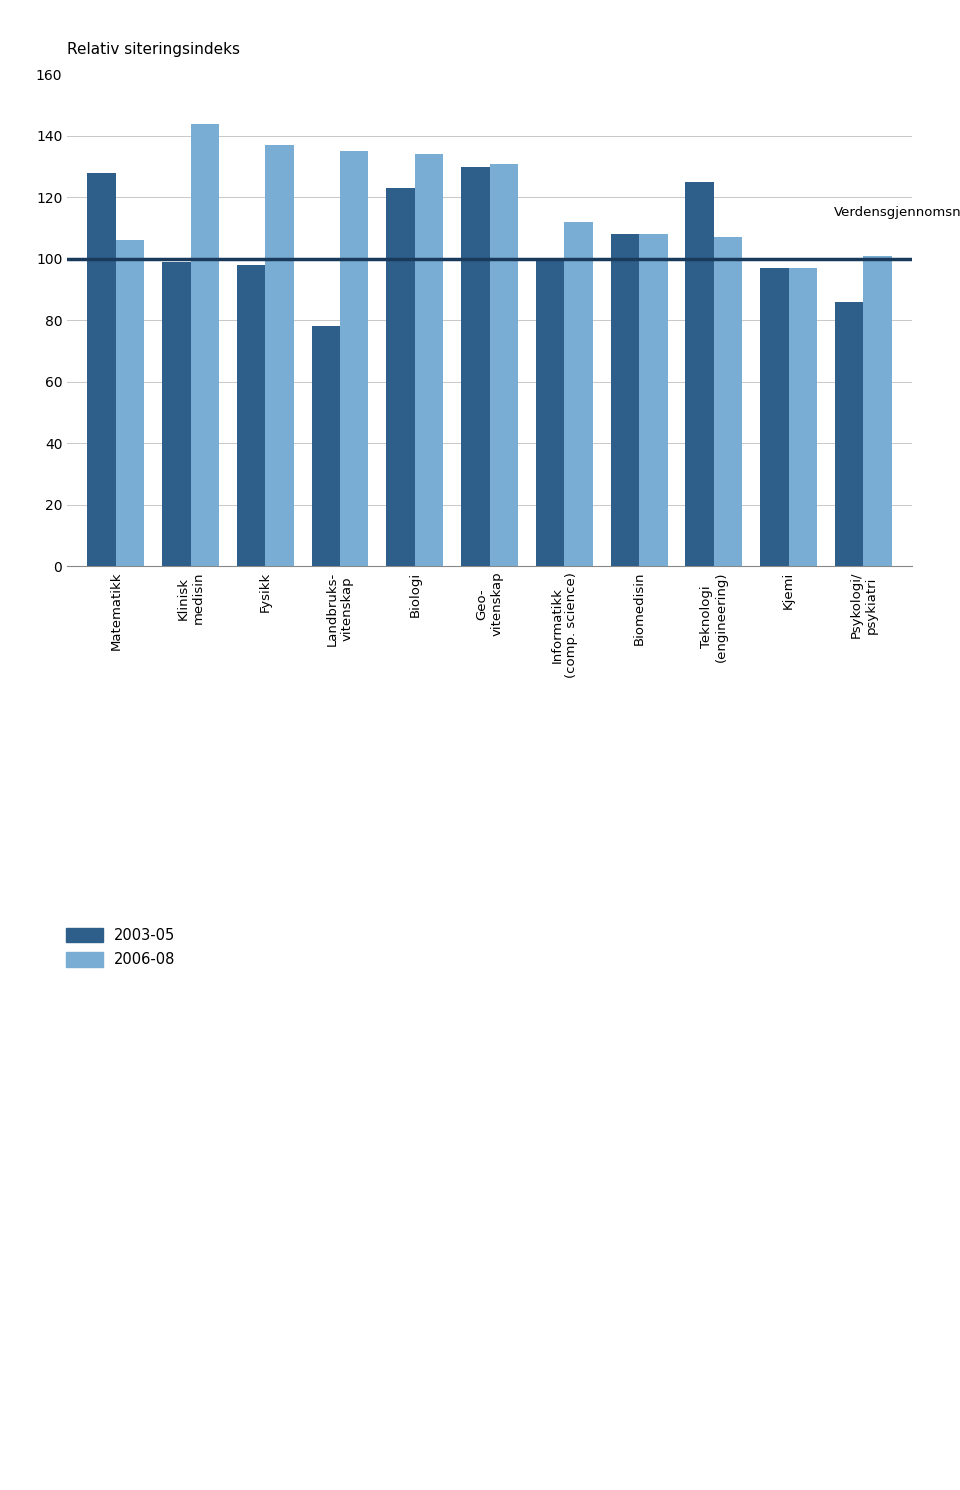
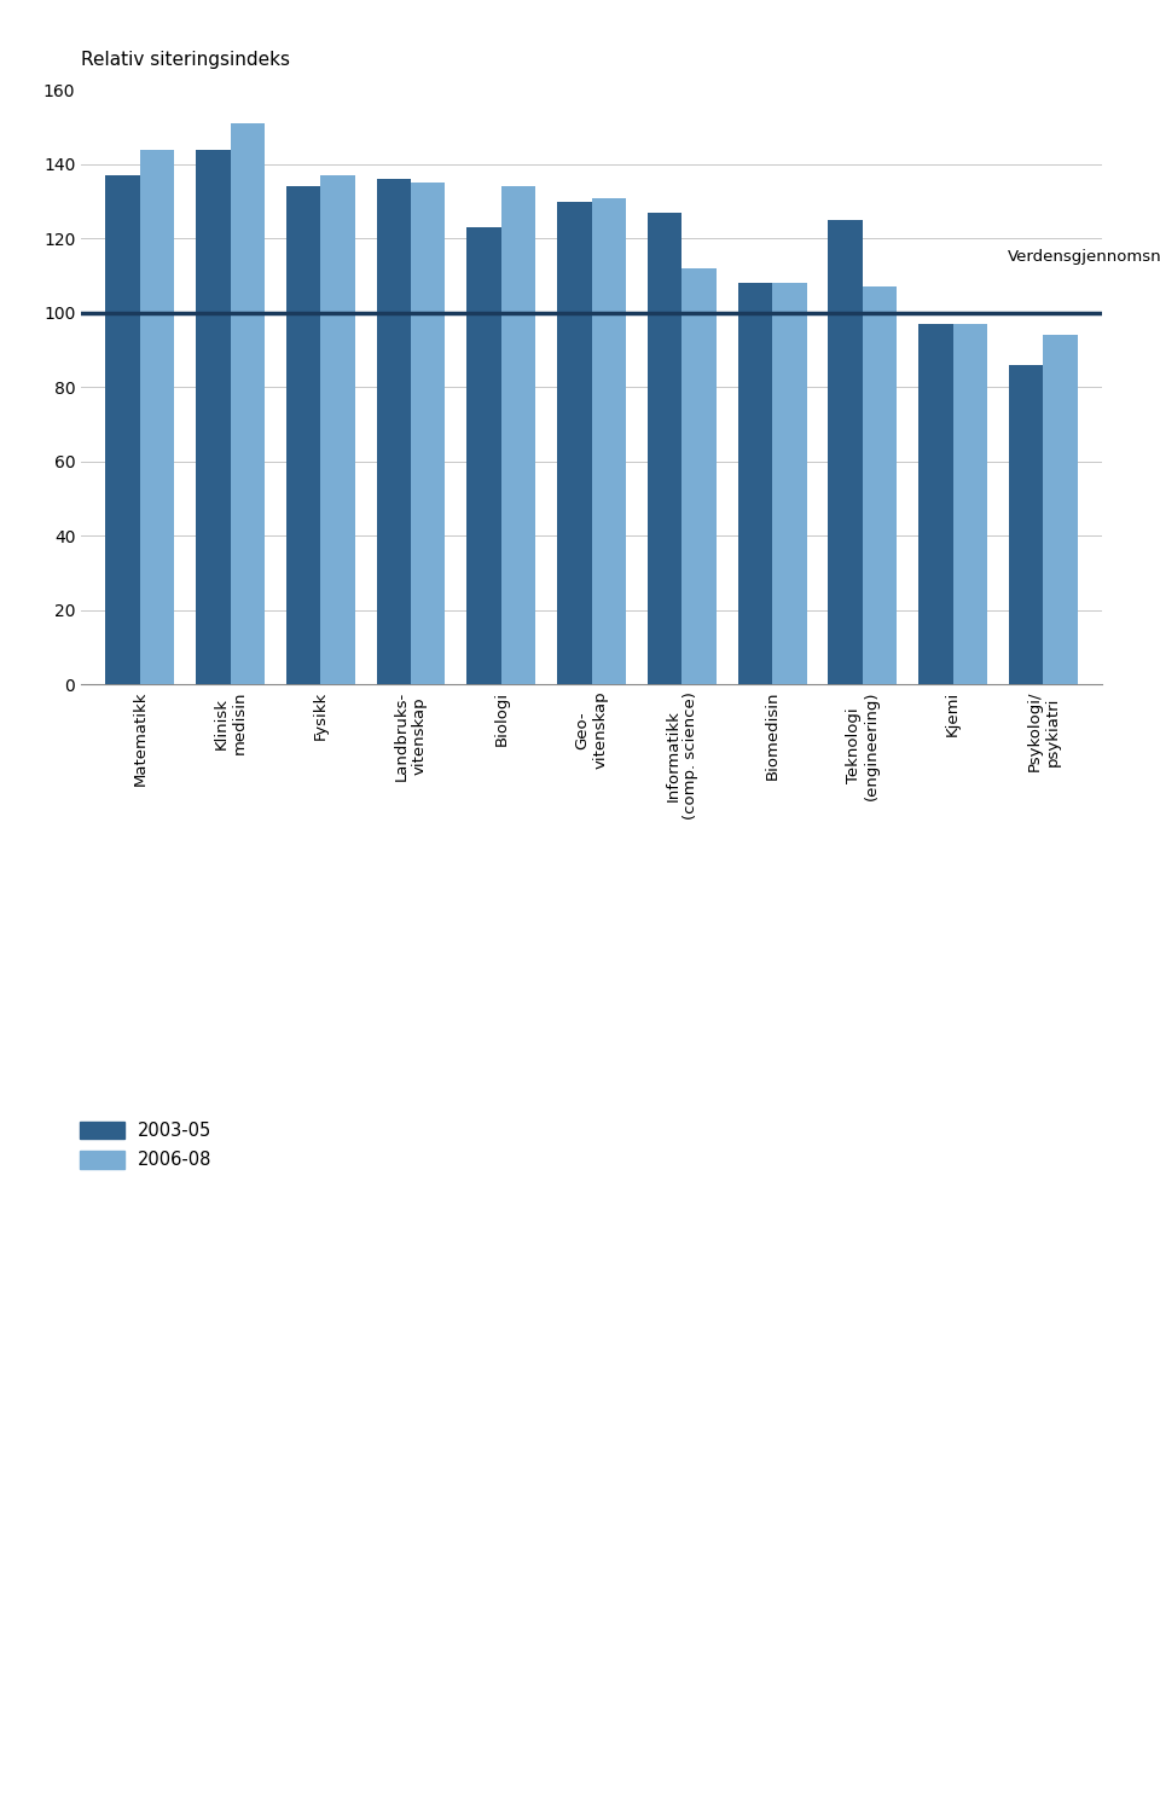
2003-05/Matematikk: 128 -> 137
2006-08/Matematikk: 106 -> 144
2003-05/Klinisk medisin: 99 -> 144
2006-08/Klinisk medisin: 144 -> 151
2003-05/Fysikk: 98 -> 134
2003-05/Landbruks- vitenskap: 78 -> 136
2003-05/Informatikk (comp. science): 100 -> 127
2006-08/Psykologi/ psykiatri: 101 -> 94
